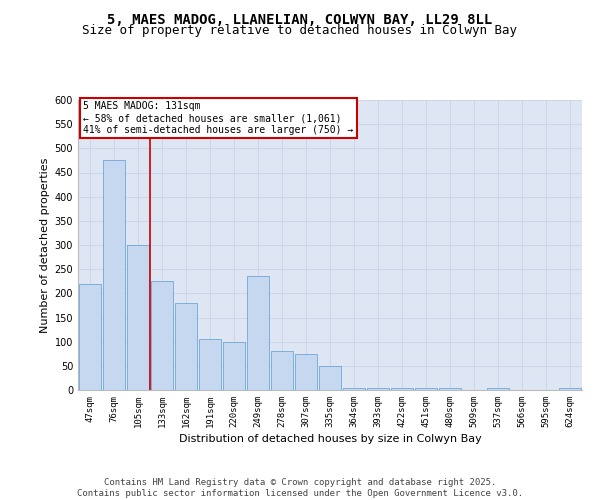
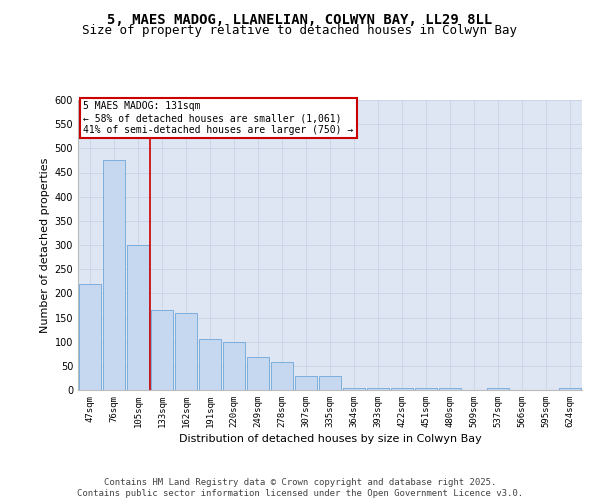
133sqm: 225 -> 165
162sqm: 180 -> 160
249sqm: 235 -> 68
278sqm: 80 -> 57
307sqm: 75 -> 28
335sqm: 50 -> 28
